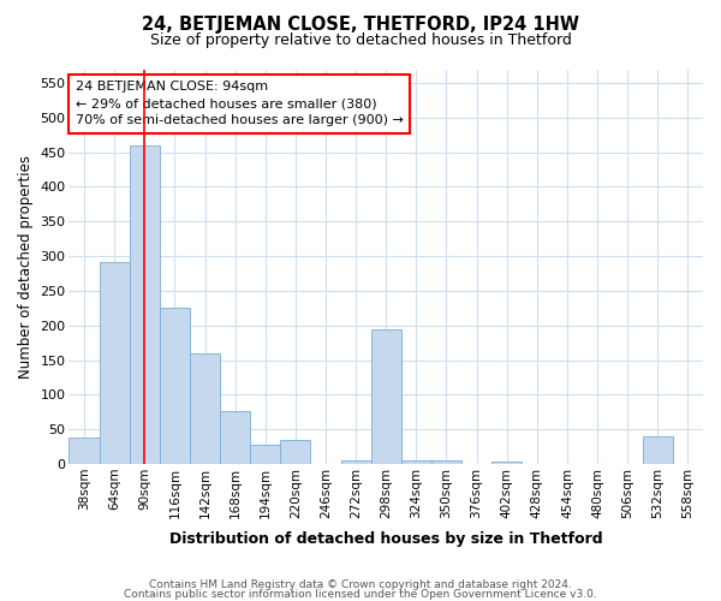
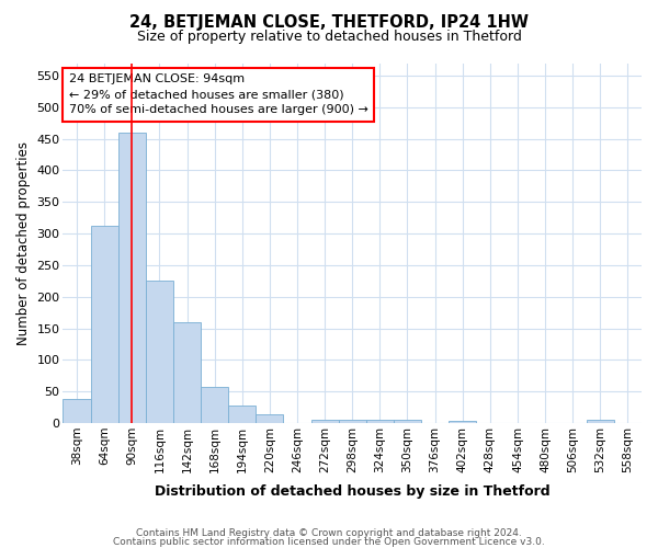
64sqm: 292 -> 312
168sqm: 76 -> 57
220sqm: 34 -> 13
298sqm: 194 -> 5
532sqm: 40 -> 5
